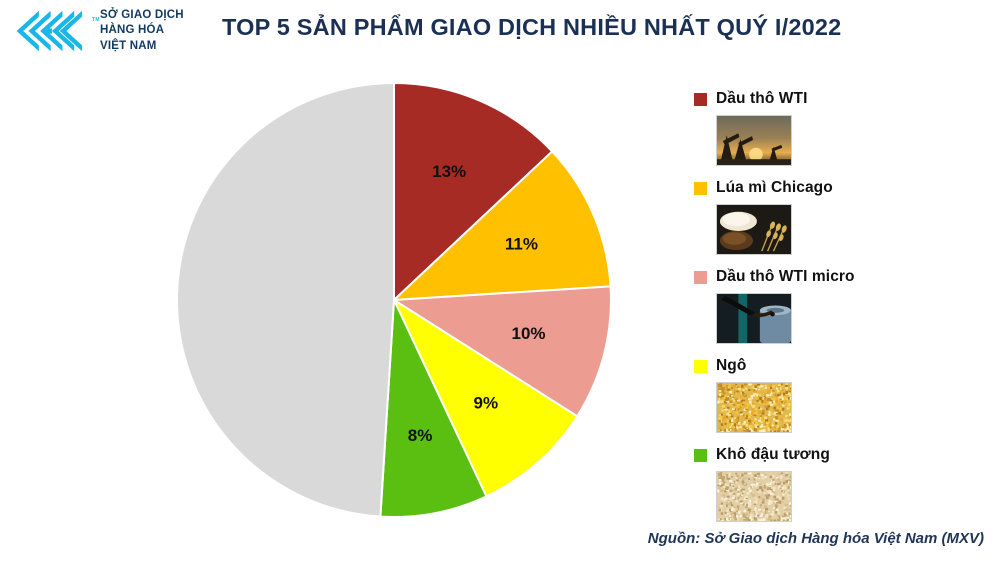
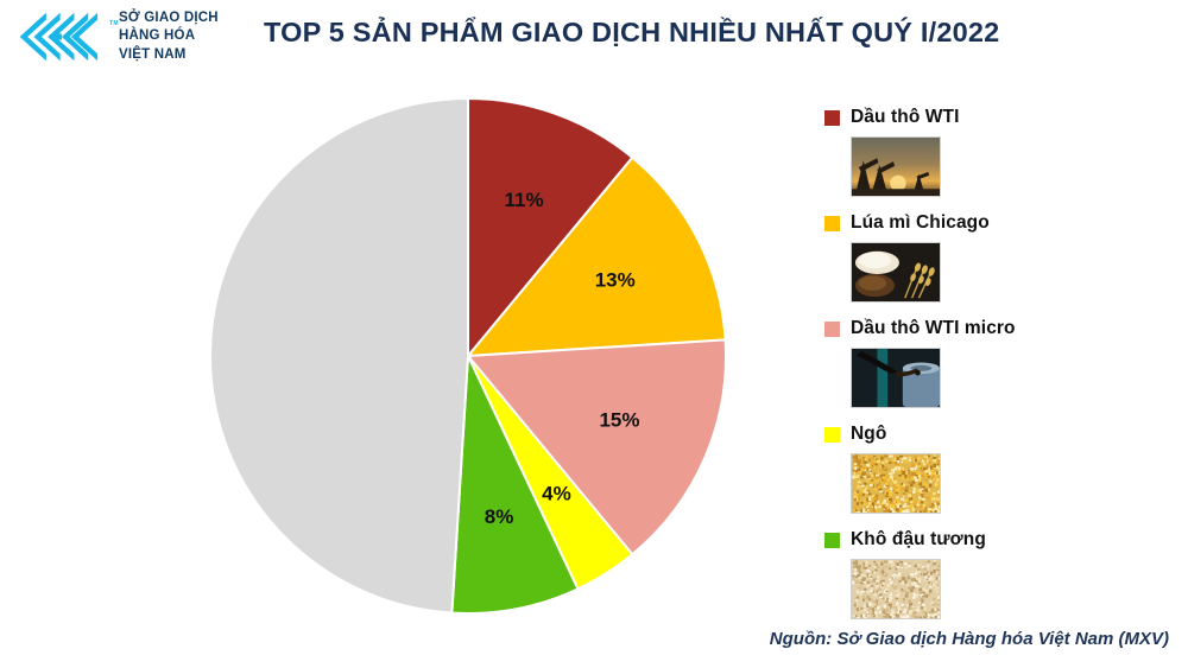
Dầu thô WTI: 13% -> 11%
Lúa mì Chicago: 11% -> 13%
Dầu thô WTI micro: 10% -> 15%
Ngô: 9% -> 4%
